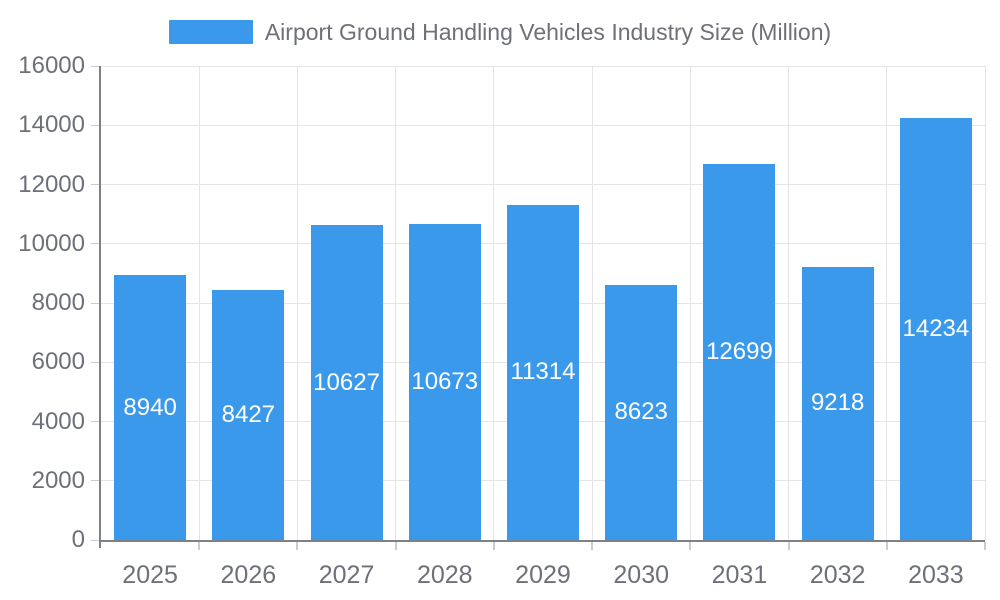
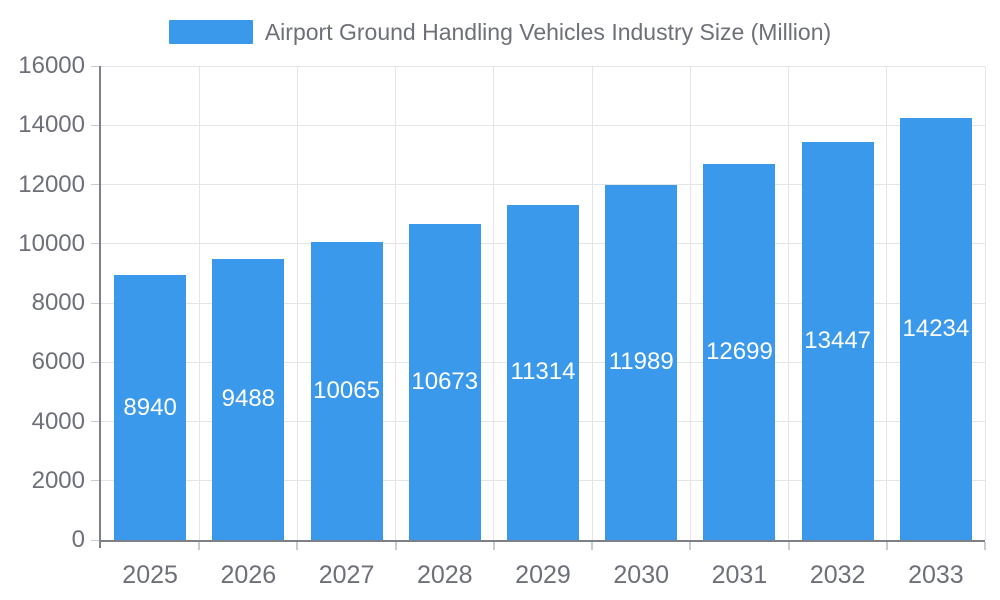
2026: 8427 -> 9488
2027: 10627 -> 10065
2030: 8623 -> 11989
2032: 9218 -> 13447
